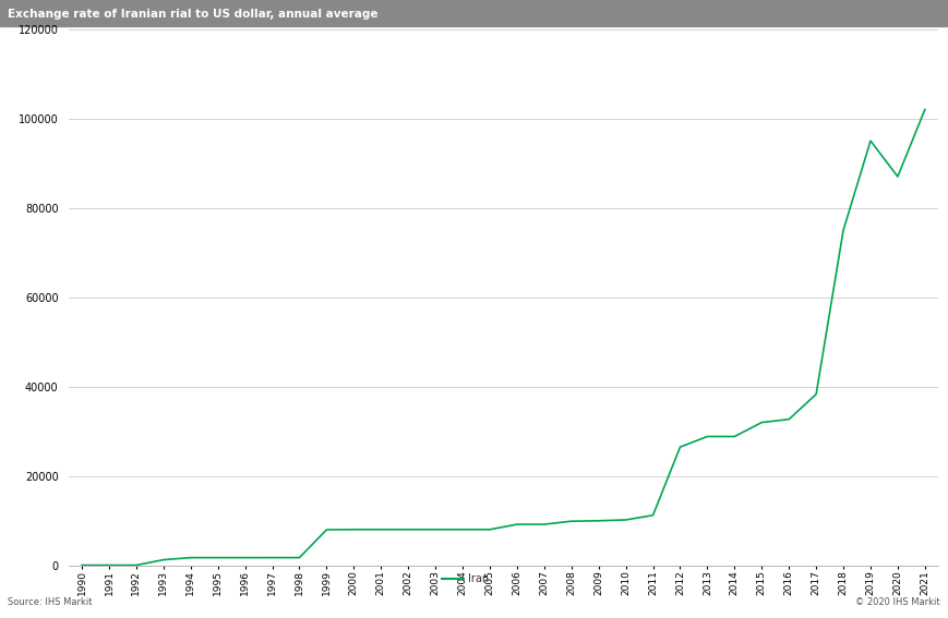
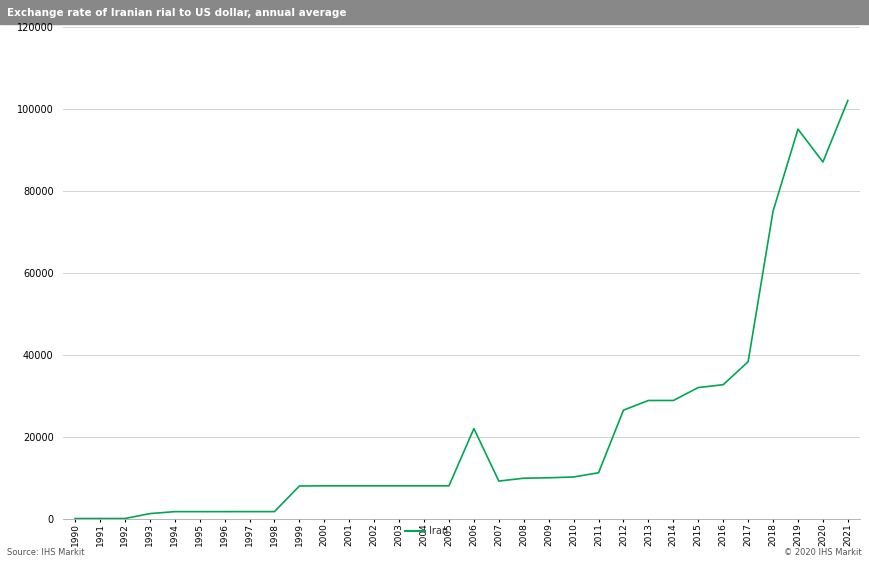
2006: 9200 -> 22000
